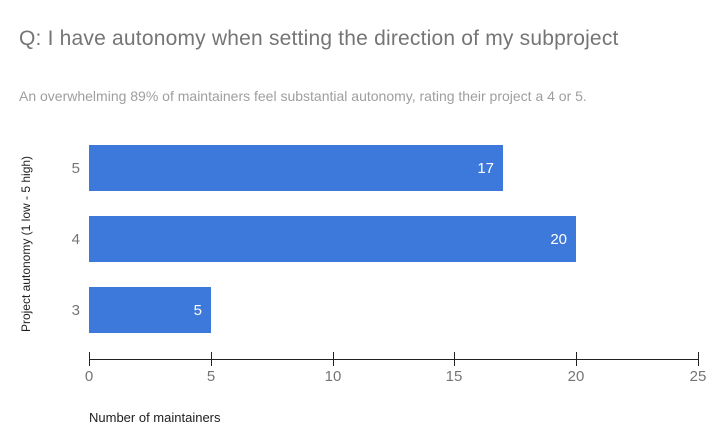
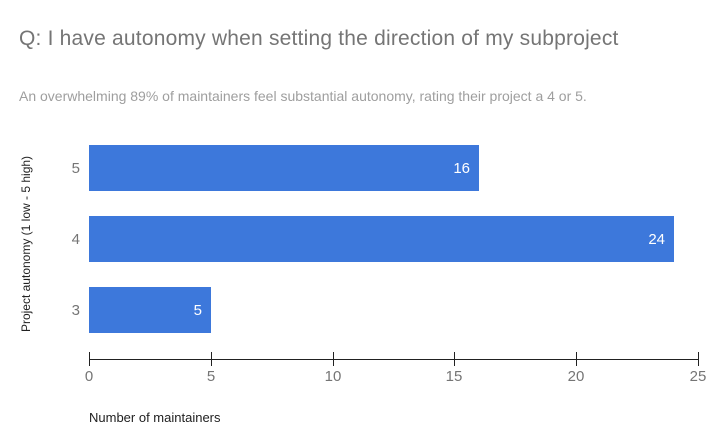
5: 17 -> 16
4: 20 -> 24
